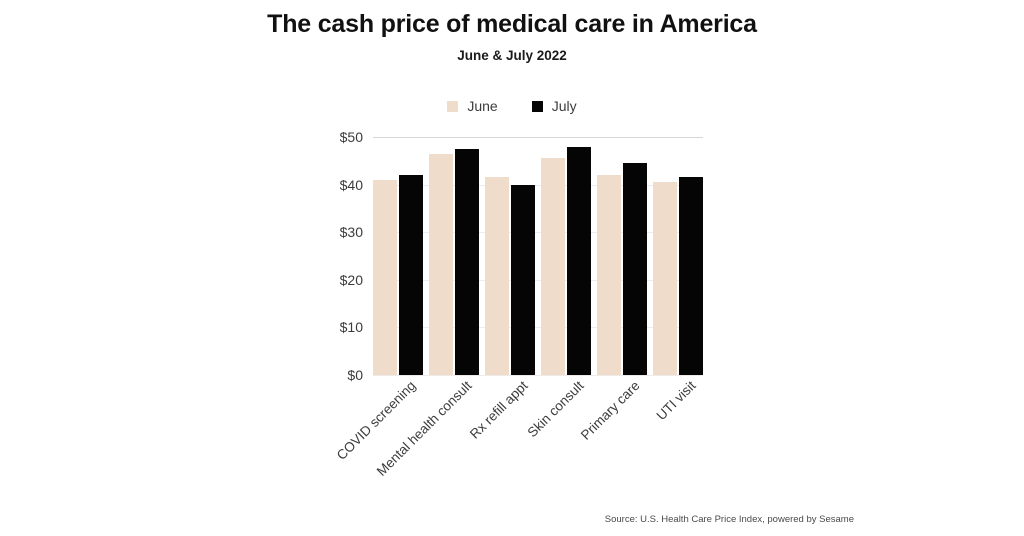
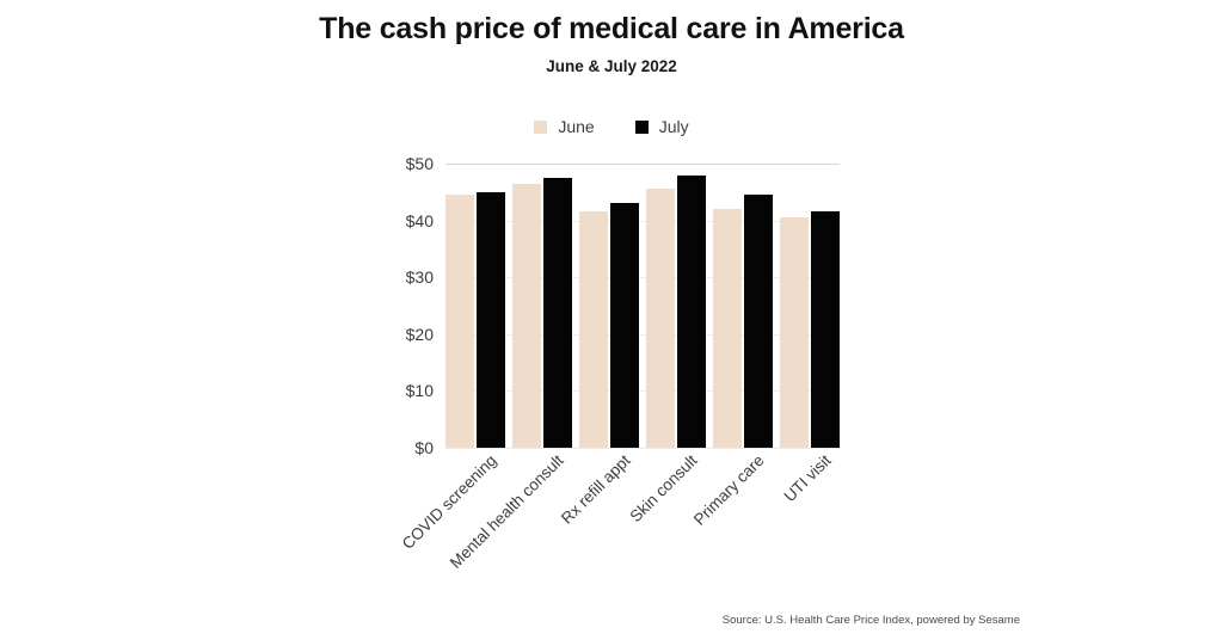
June/COVID screening: $41 -> $44
July/COVID screening: $42 -> $45
July/Rx refill appt: $40 -> $43
